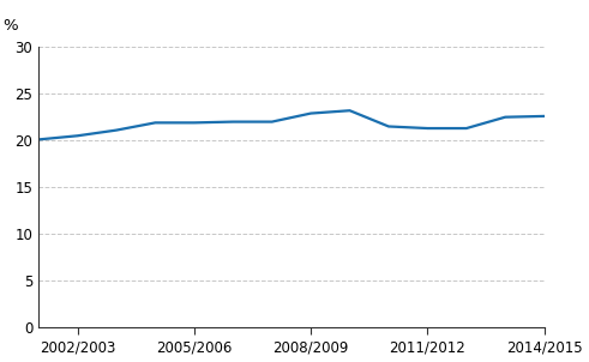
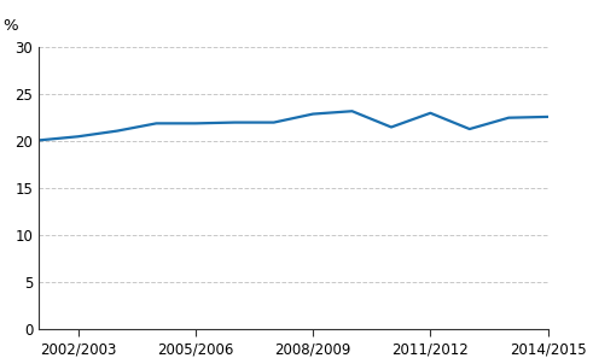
2011/2012: 21.3 -> 23.0
